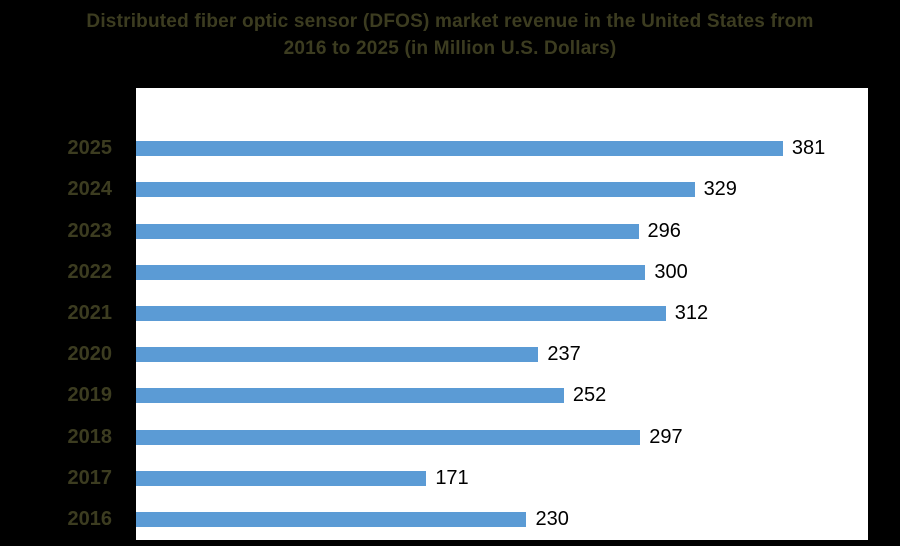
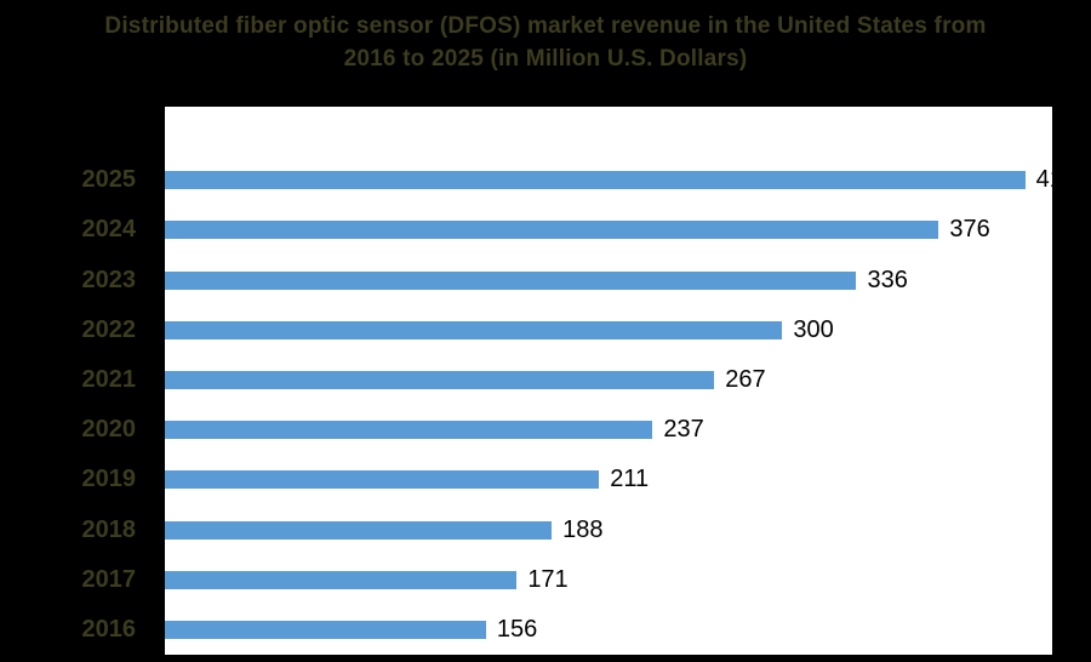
2025: 381 -> 418
2024: 329 -> 376
2023: 296 -> 336
2021: 312 -> 267
2019: 252 -> 211
2018: 297 -> 188
2016: 230 -> 156
